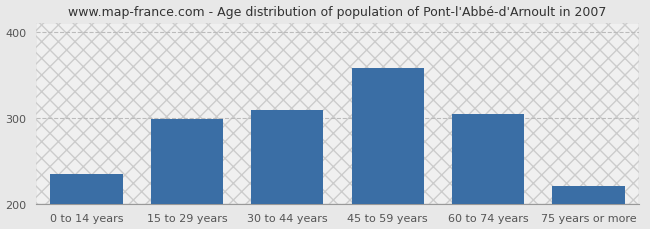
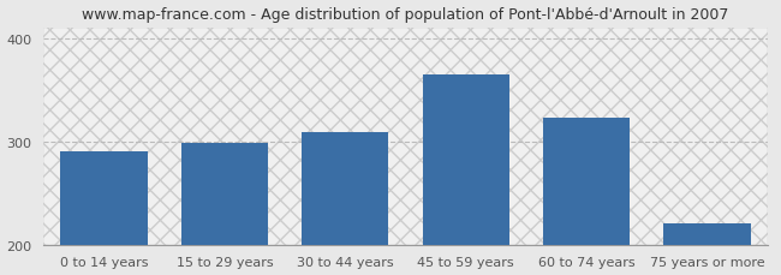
0 to 14 years: 234 -> 290
45 to 59 years: 358 -> 365
60 to 74 years: 304 -> 323
